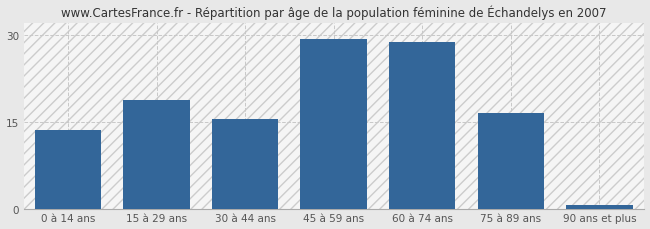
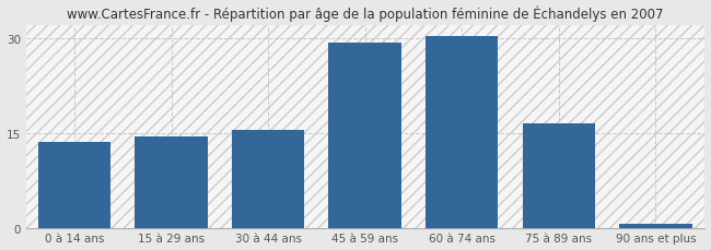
15 à 29 ans: 18.8 -> 14.4
60 à 74 ans: 28.8 -> 30.2
